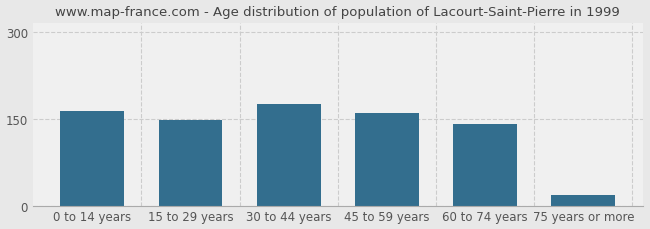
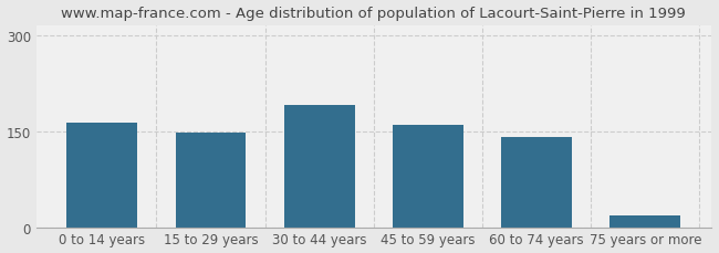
30 to 44 years: 175 -> 190
